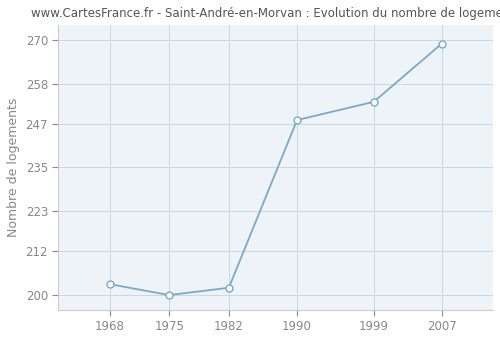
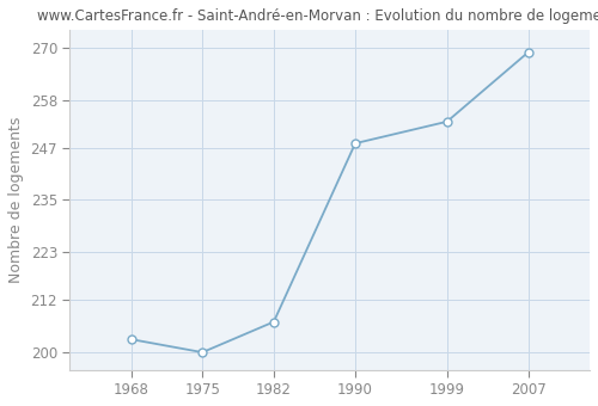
1982: 202 -> 207
